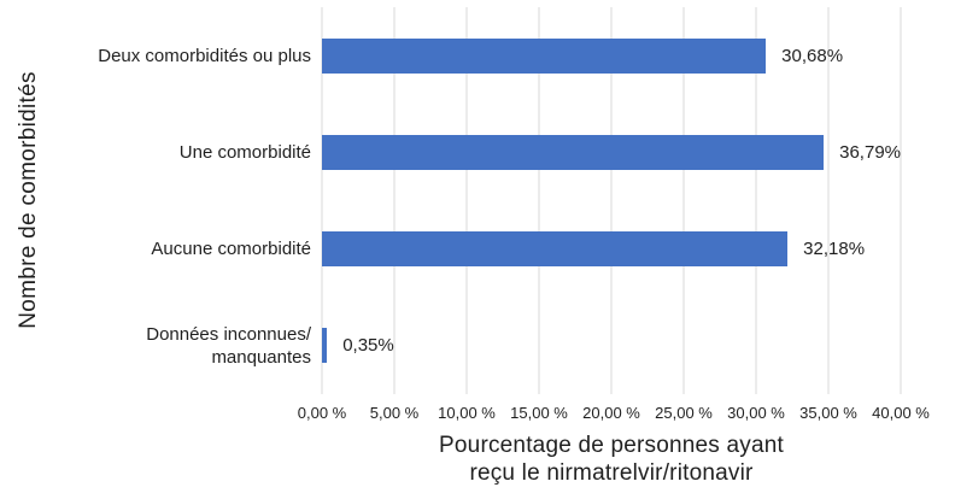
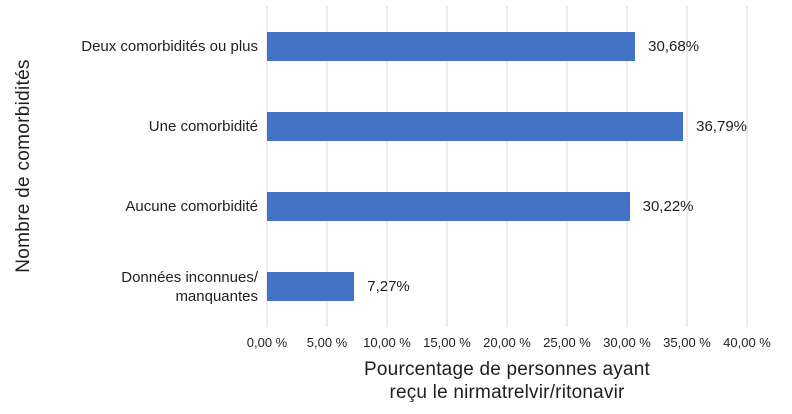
Aucune comorbidité: 32,18% -> 30,22%
Données inconnues/ manquantes: 0,35% -> 7,27%
